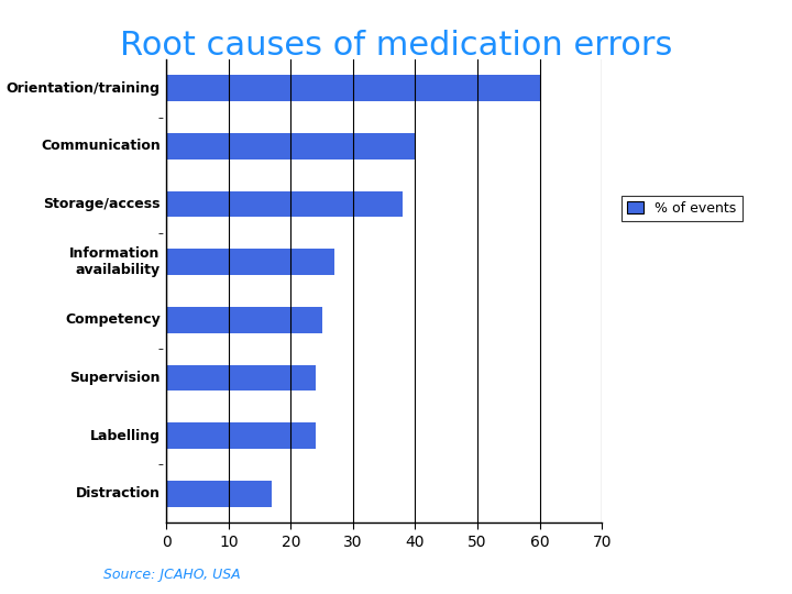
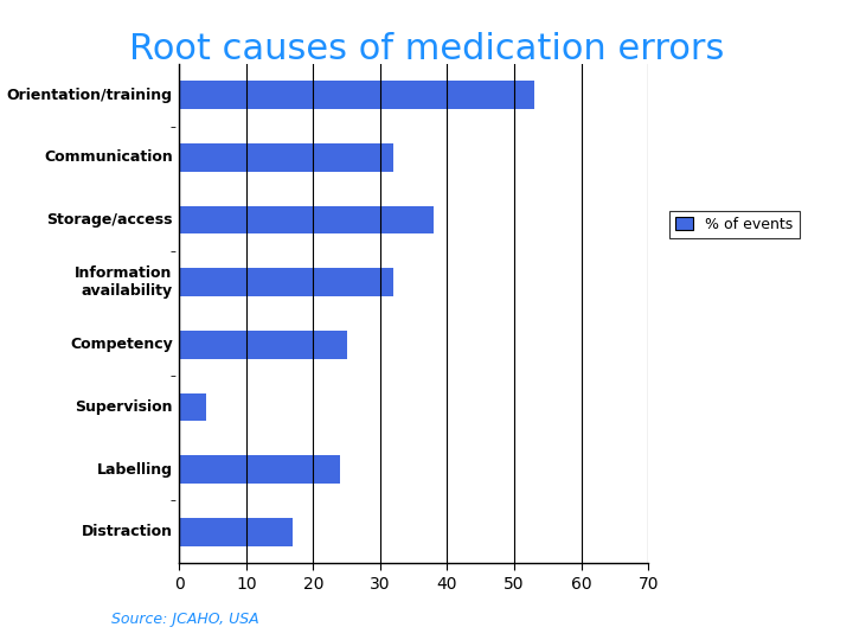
Orientation/training: 60 -> 53
Communication: 40 -> 32
Information availability: 27 -> 32
Supervision: 24 -> 4
